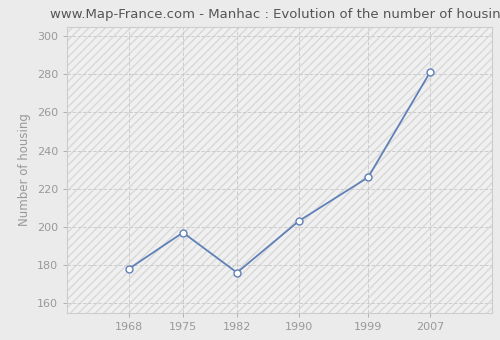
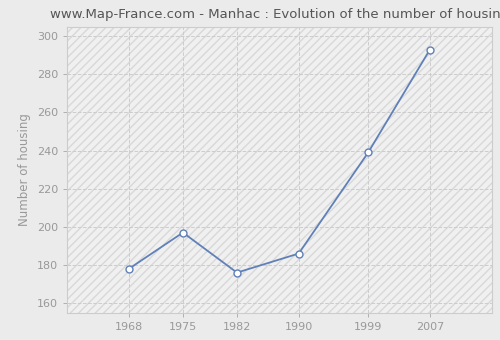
1990: 203 -> 186
1999: 226 -> 239
2007: 281 -> 293
